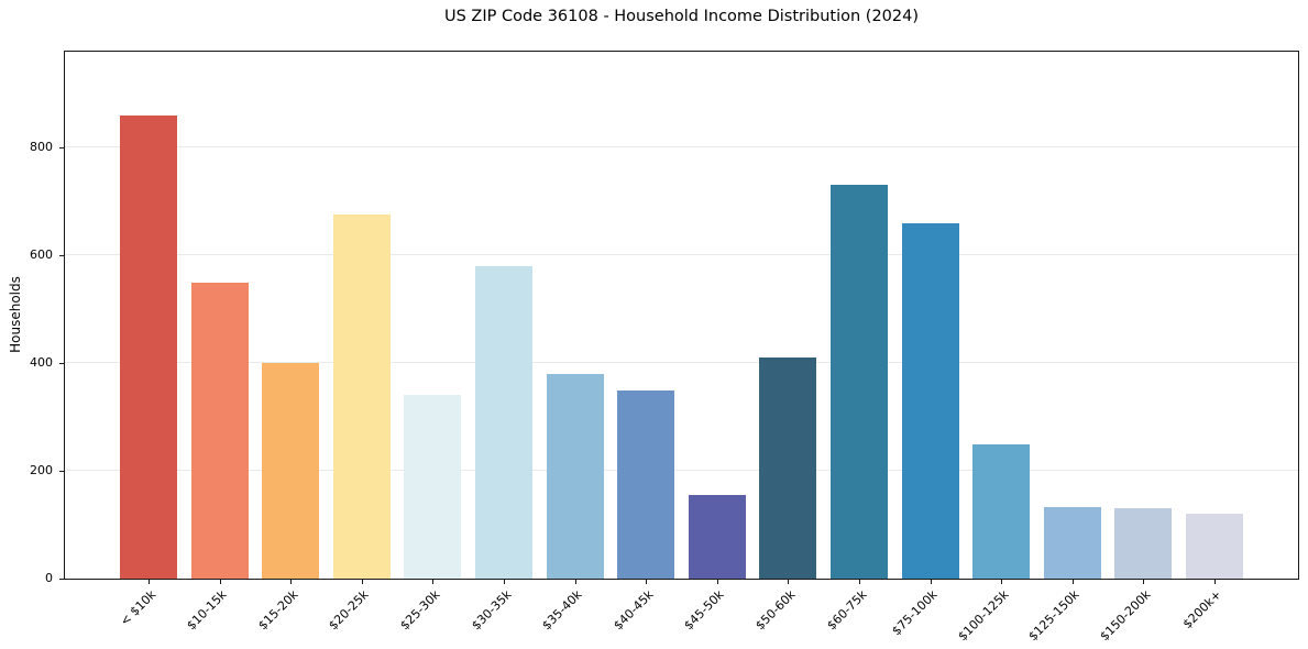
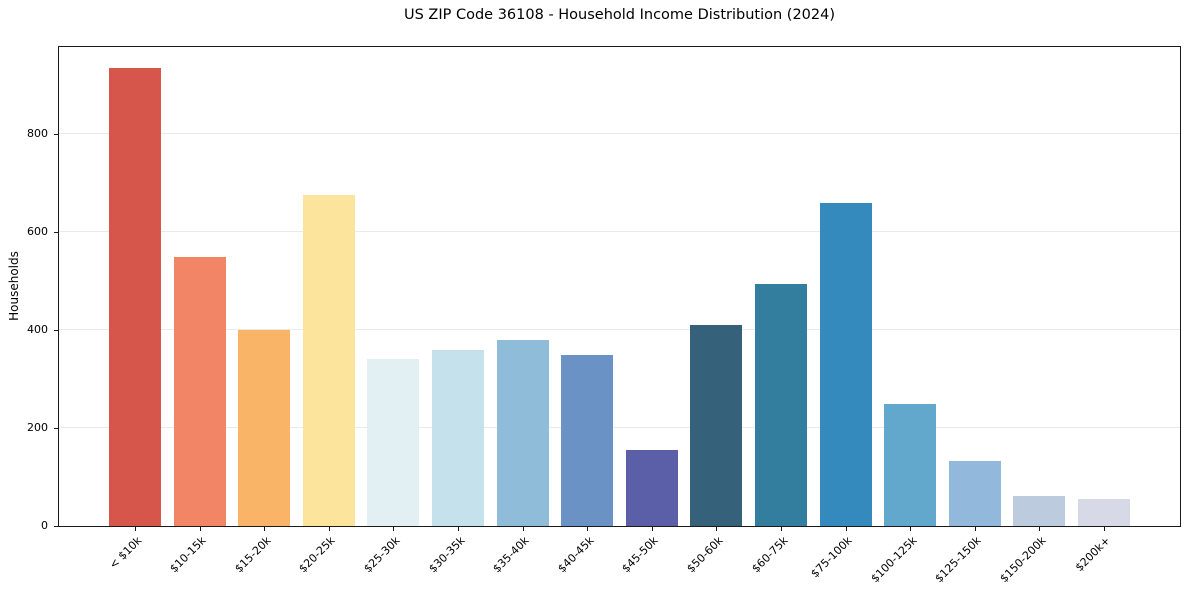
< $10k: 860 -> 940
$30-35k: 580 -> 360
$60-75k: 730 -> 500
$150-200k: 130 -> 60
$200k+: 120 -> 60
